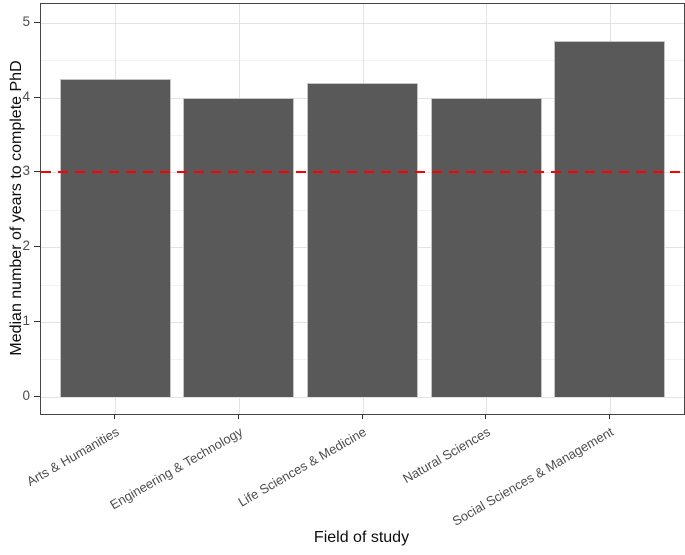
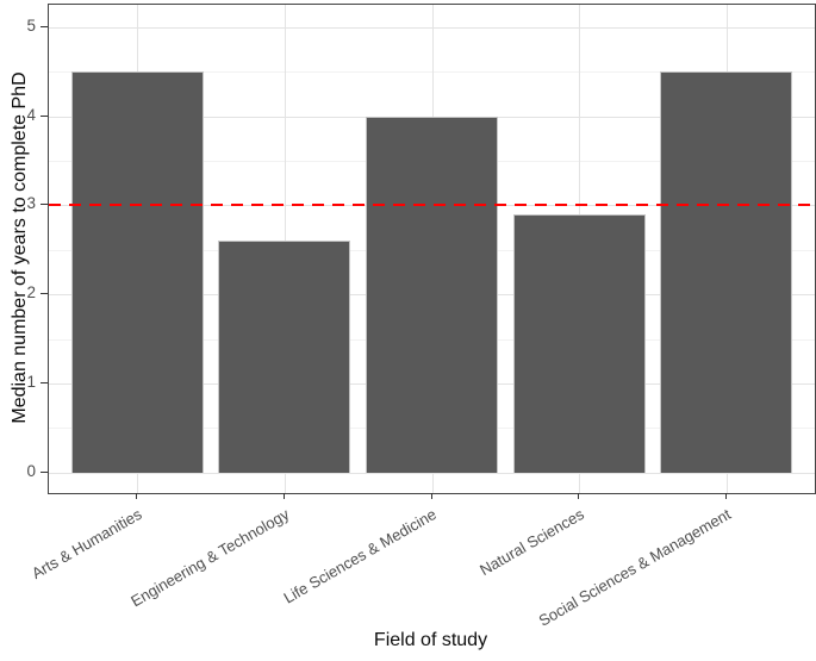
Arts & Humanities: 4.2 -> 4.5
Engineering & Technology: 4.0 -> 2.6
Life Sciences & Medicine: 4.2 -> 4.0
Natural Sciences: 4.0 -> 2.9
Social Sciences & Management: 4.8 -> 4.5
